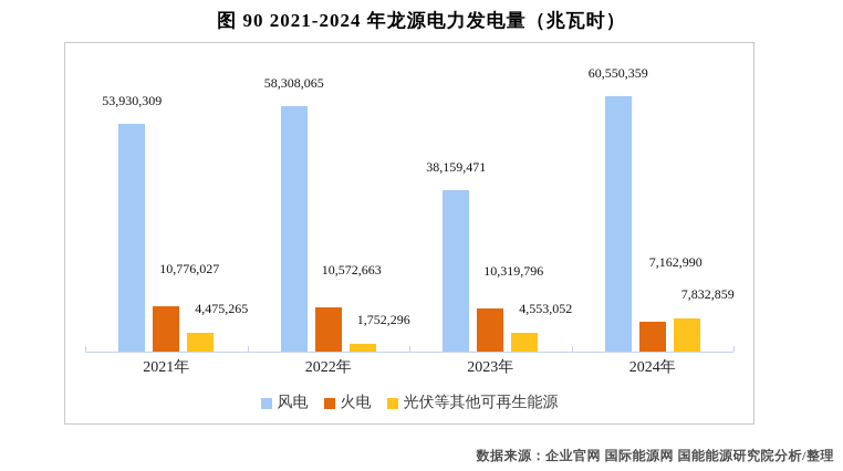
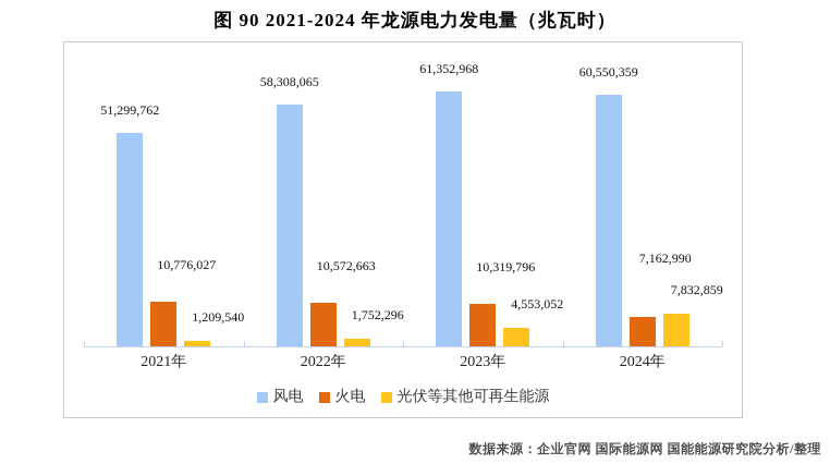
风电/2021年: 53,930,309 -> 51,299,762
光伏等其他可再生能源/2021年: 4,475,265 -> 1,209,540
风电/2023年: 38,159,471 -> 61,352,968
